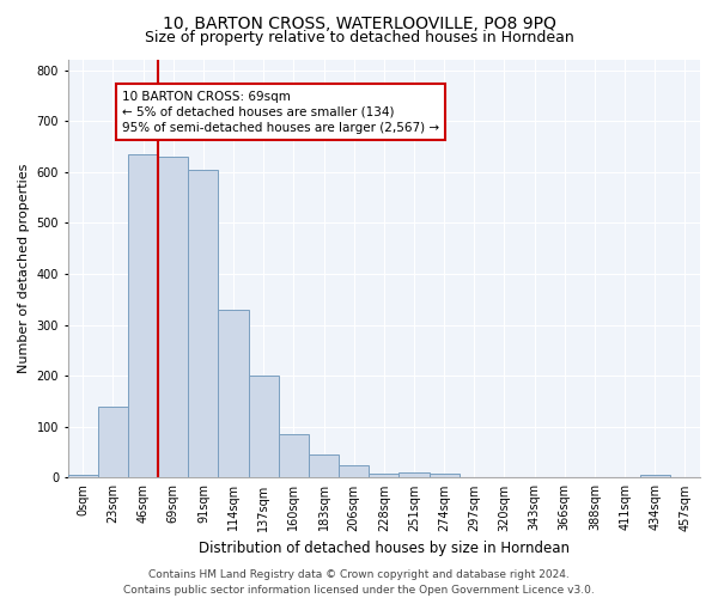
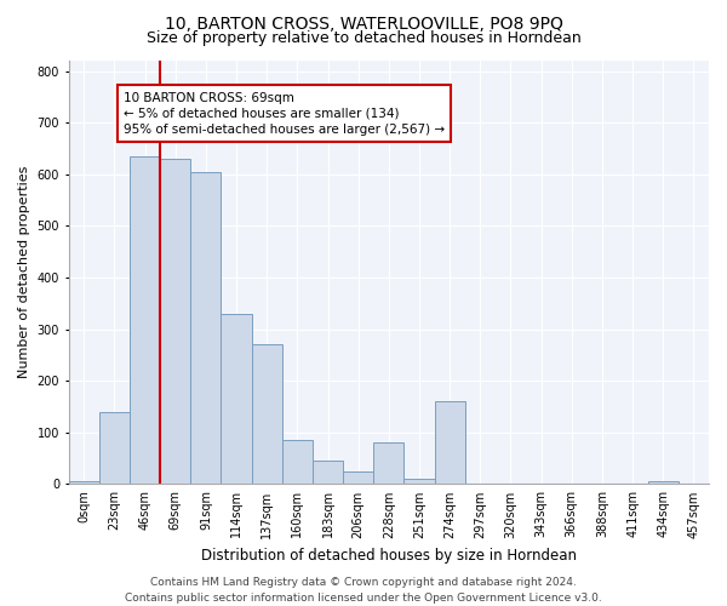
137sqm: 200 -> 270
228sqm: 8 -> 80
274sqm: 8 -> 160
